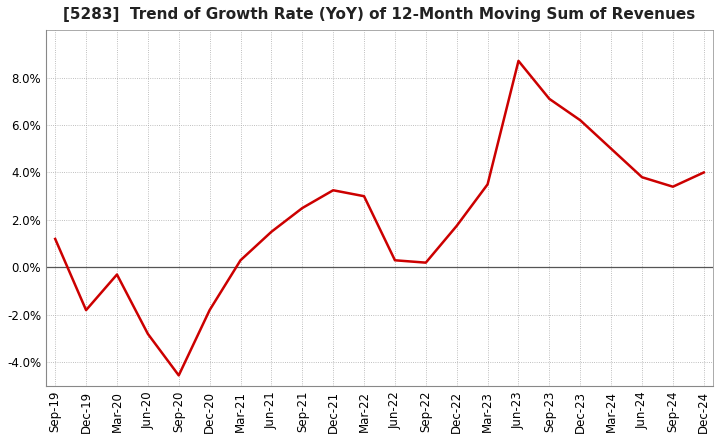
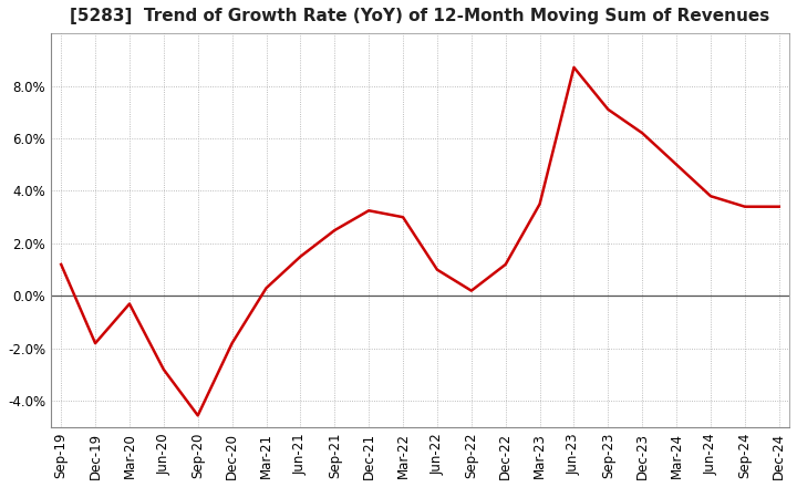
Jun-22: 0.30% -> 1.00%
Dec-22: 1.75% -> 1.20%
Dec-24: 4.00% -> 3.40%
